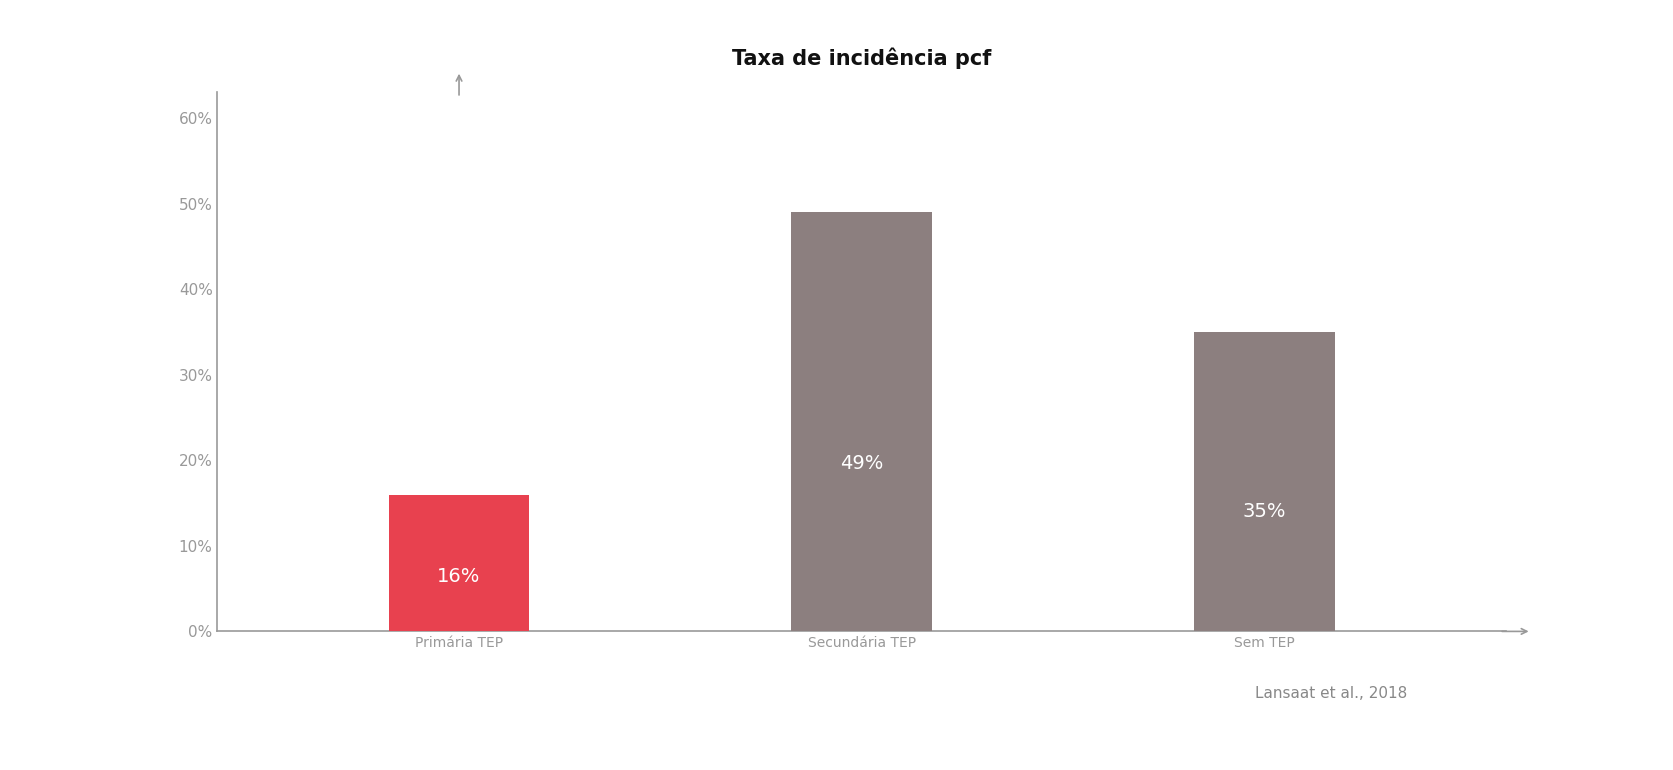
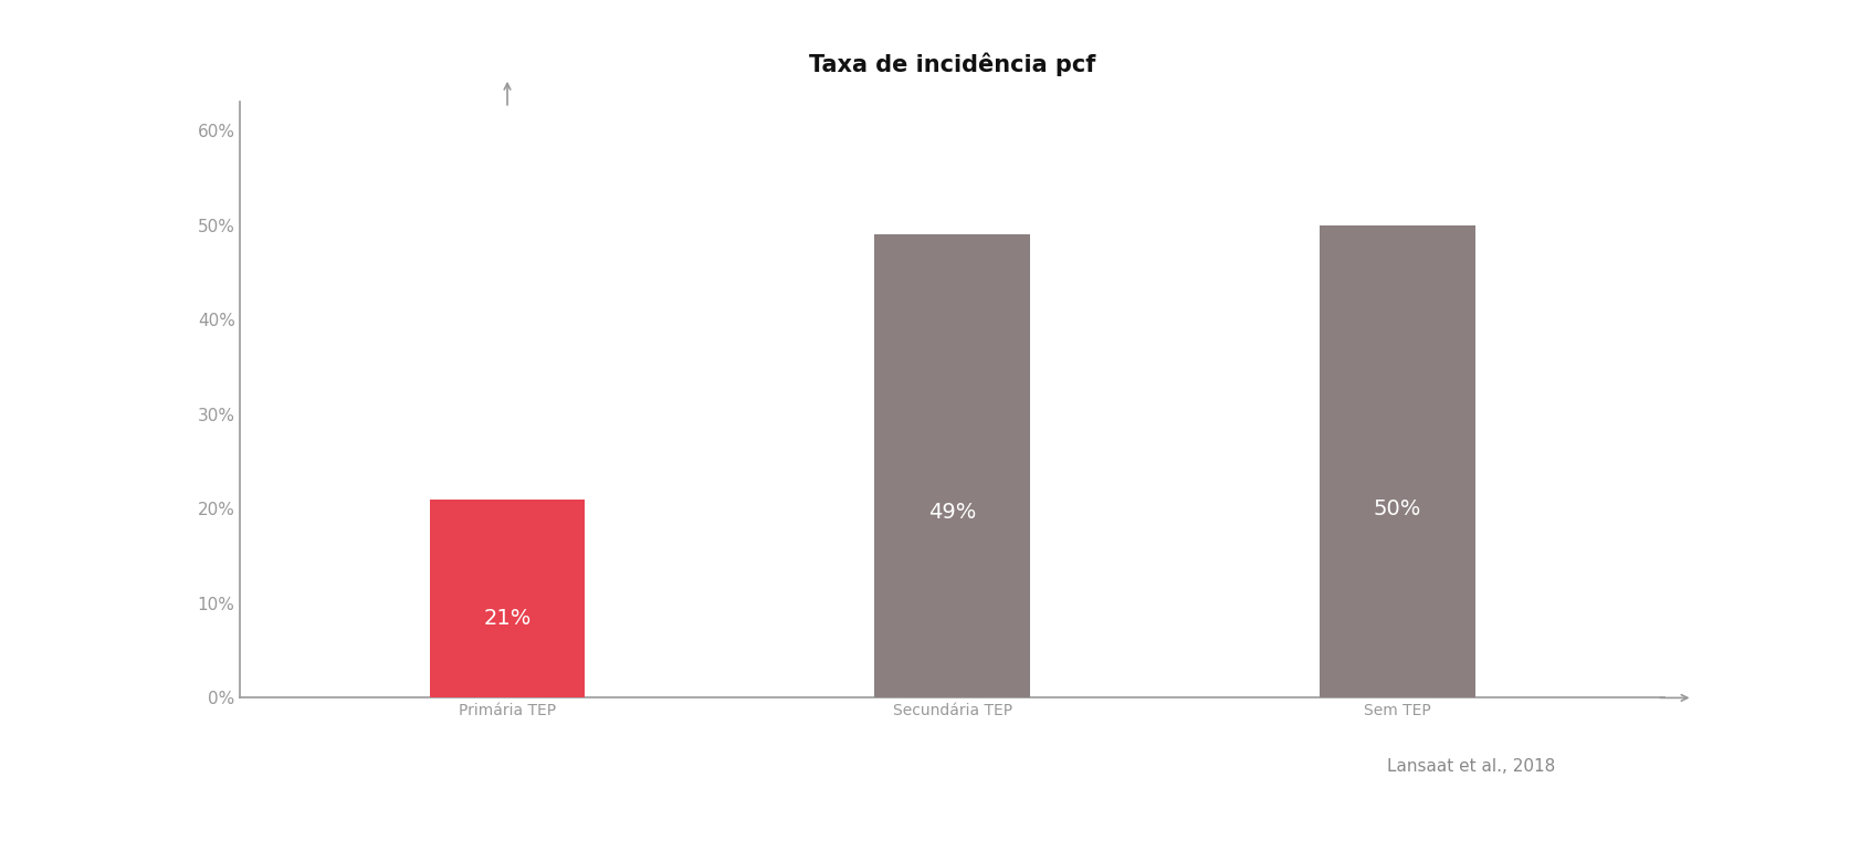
Primária TEP: 16% -> 21%
Sem TEP: 35% -> 50%
